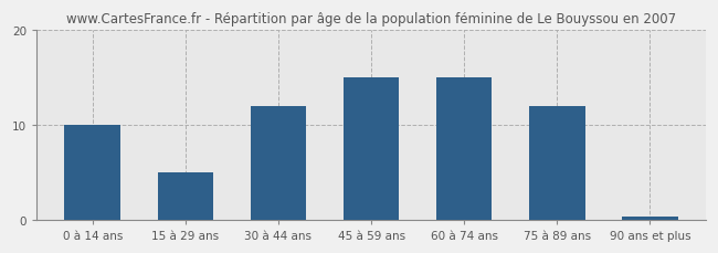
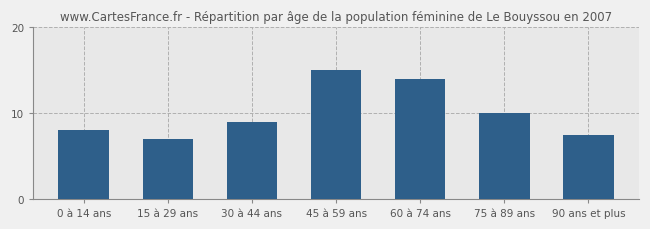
0 à 14 ans: 10.0 -> 8.0
15 à 29 ans: 5.0 -> 7.0
30 à 44 ans: 12.0 -> 9.0
60 à 74 ans: 15.0 -> 14.0
75 à 89 ans: 12.0 -> 10.0
90 ans et plus: 0.3 -> 7.4
